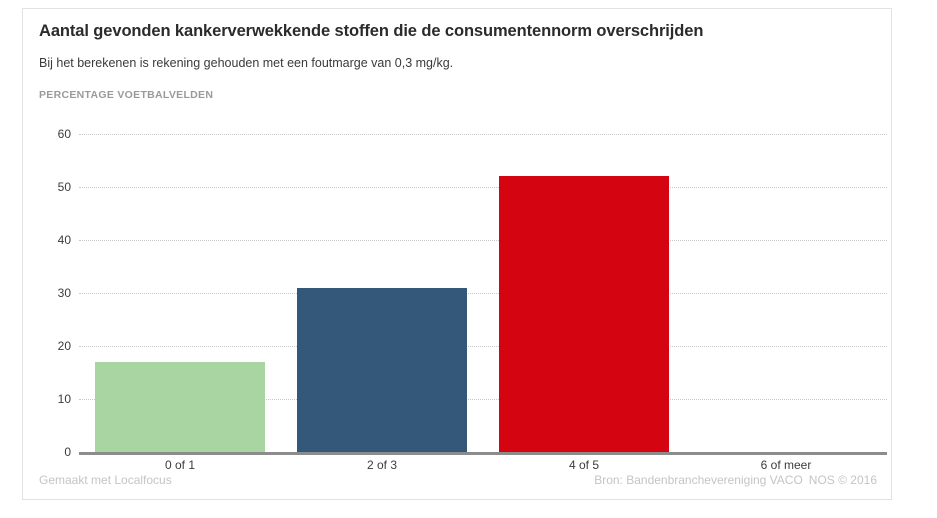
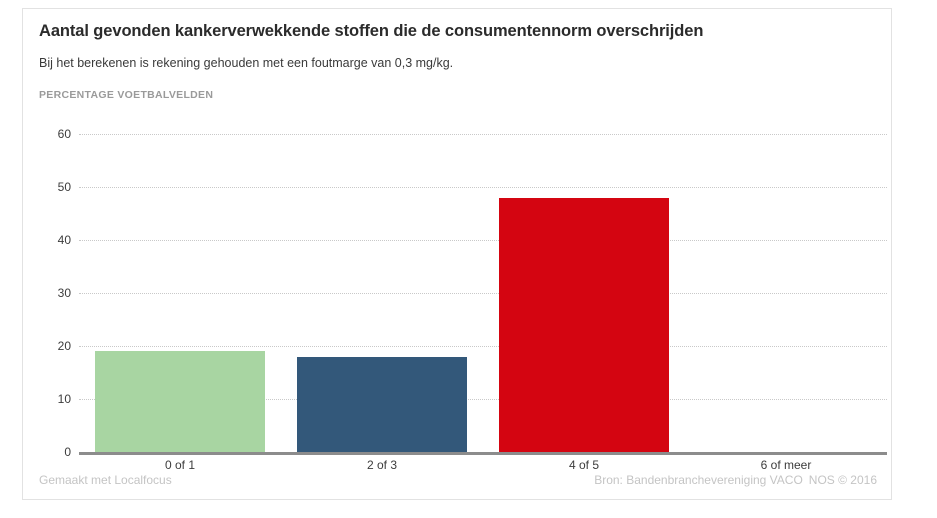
0 of 1: 17 -> 19
2 of 3: 31 -> 18
4 of 5: 52 -> 48
